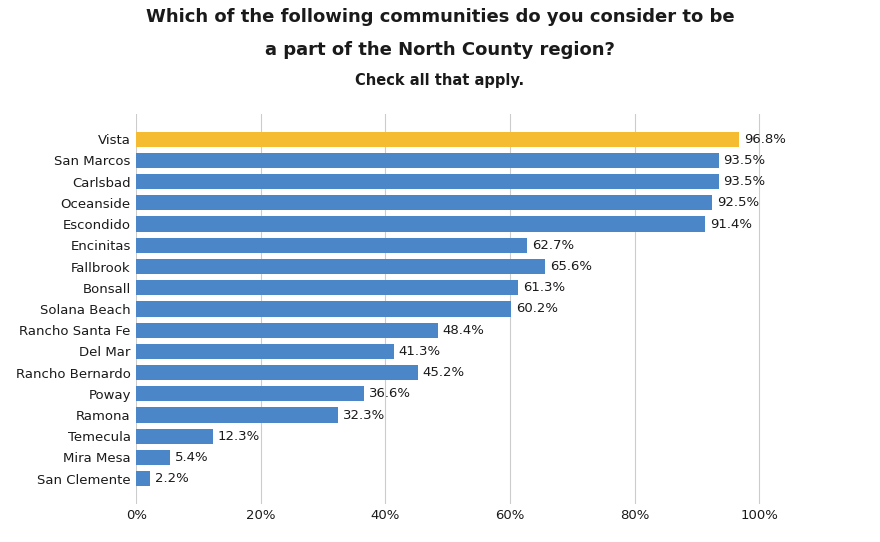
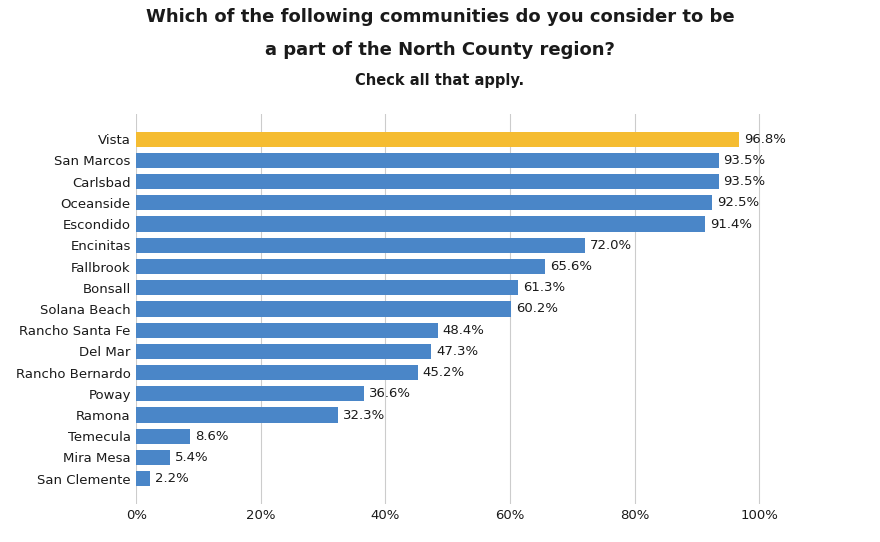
Encinitas: 62.7% -> 72.0%
Del Mar: 41.3% -> 47.3%
Temecula: 12.3% -> 8.6%
